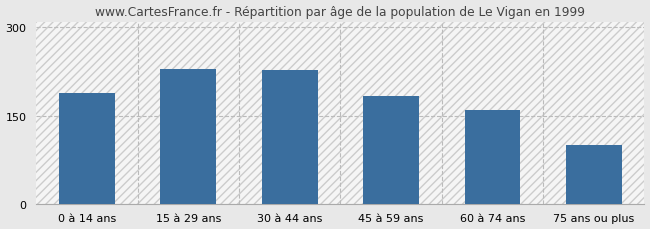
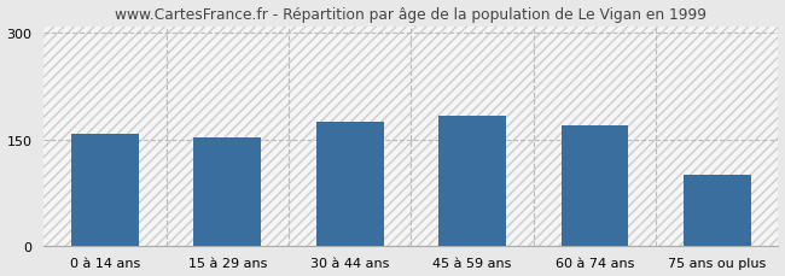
0 à 14 ans: 188 -> 158
15 à 29 ans: 230 -> 152
30 à 44 ans: 228 -> 175
60 à 74 ans: 160 -> 170
